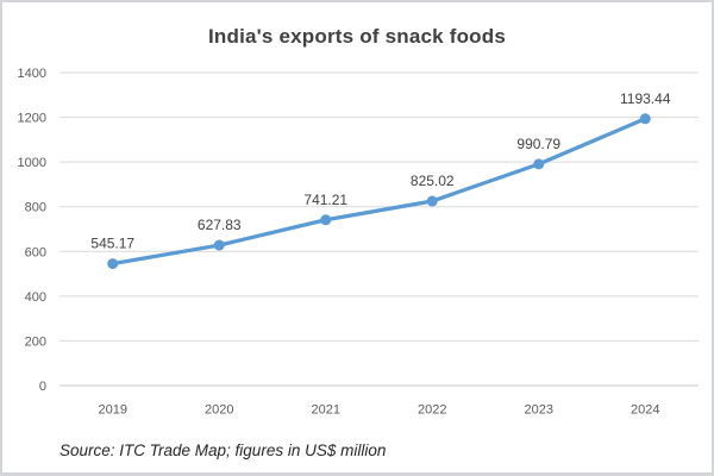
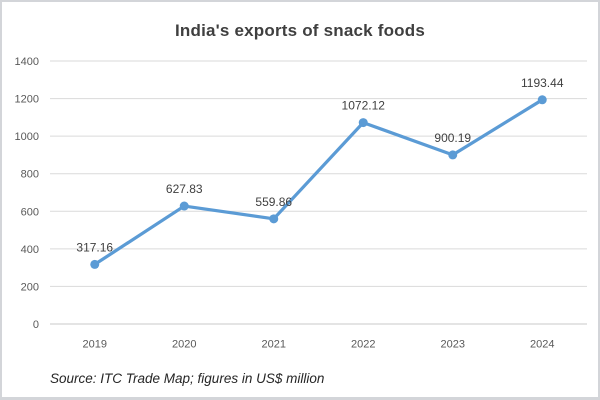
2019: 545.17 -> 317.16
2021: 741.21 -> 559.86
2022: 825.02 -> 1072.12
2023: 990.79 -> 900.19
